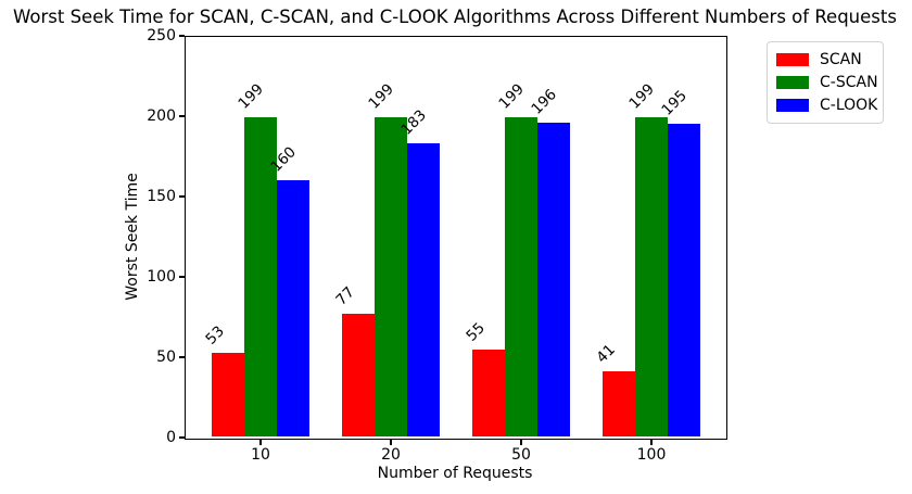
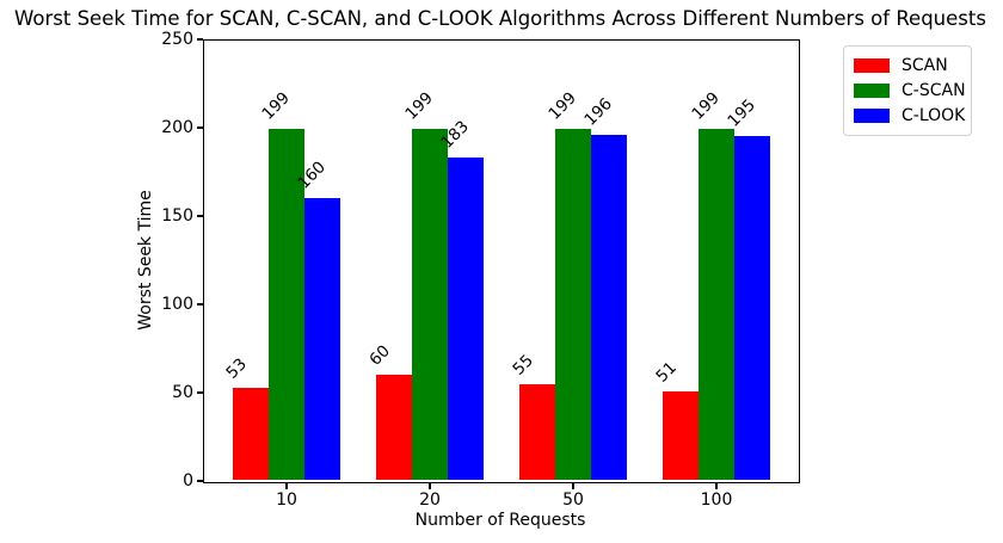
SCAN/20: 77 -> 60
SCAN/100: 41 -> 51
